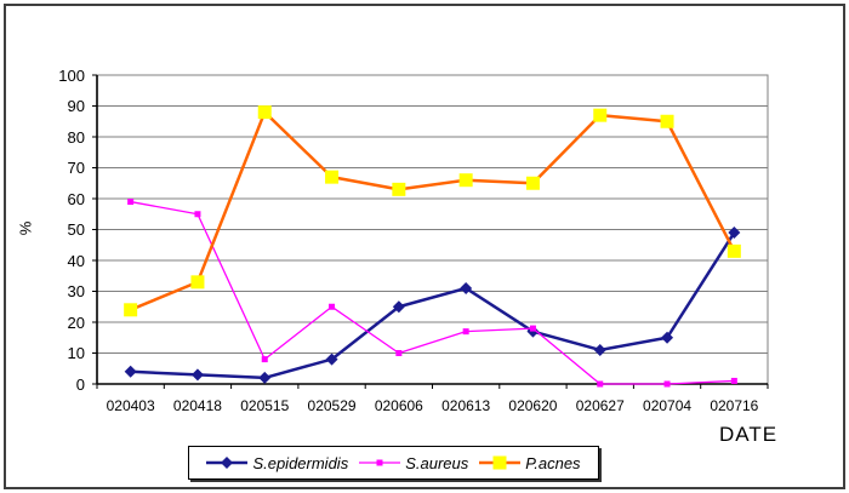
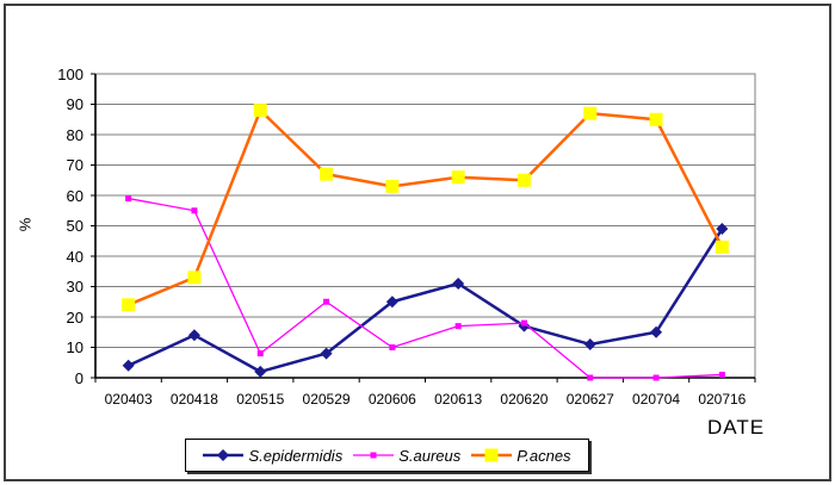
S.epidermidis/020418: 3 -> 14
